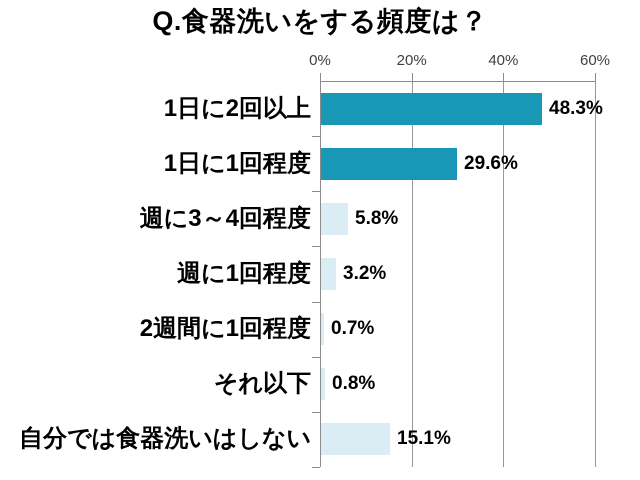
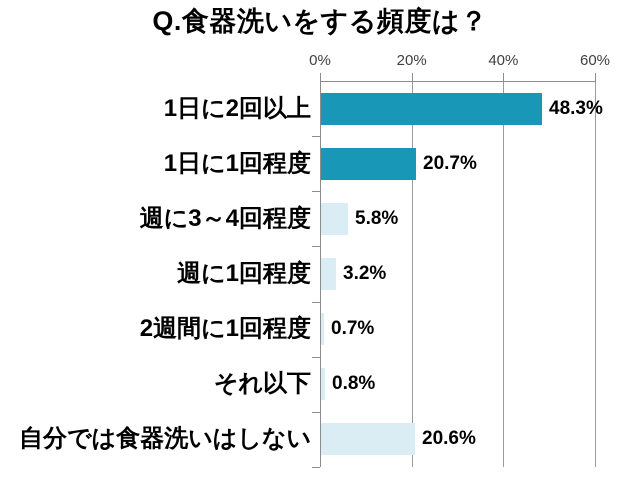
1日に1回程度: 29.6% -> 20.7%
自分では食器洗いはしない: 15.1% -> 20.6%
